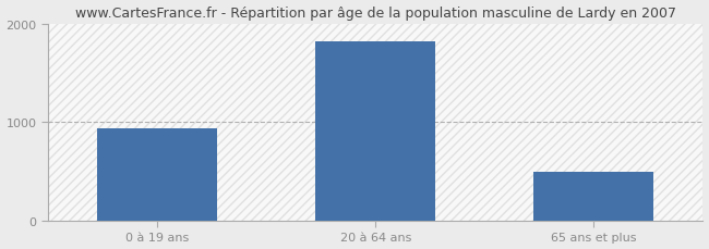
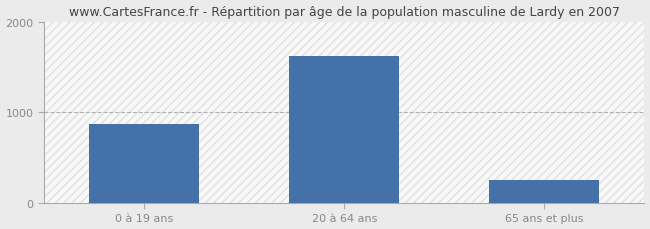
0 à 19 ans: 940 -> 870
20 à 64 ans: 1820 -> 1620
65 ans et plus: 500 -> 260
